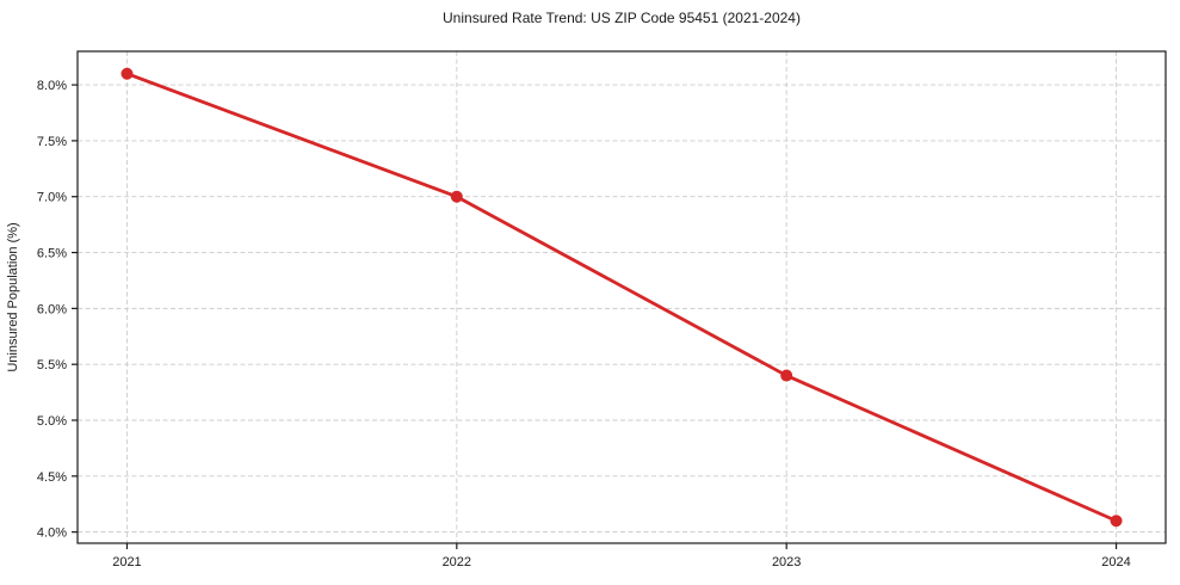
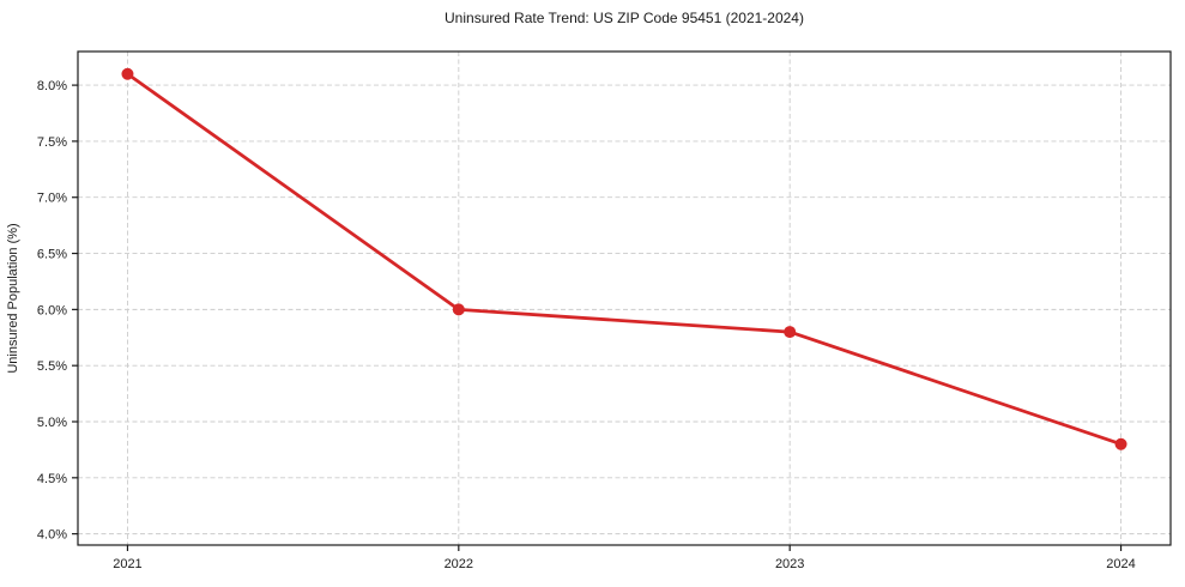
2022: 7.0% -> 6.0%
2023: 5.4% -> 5.8%
2024: 4.1% -> 4.8%
